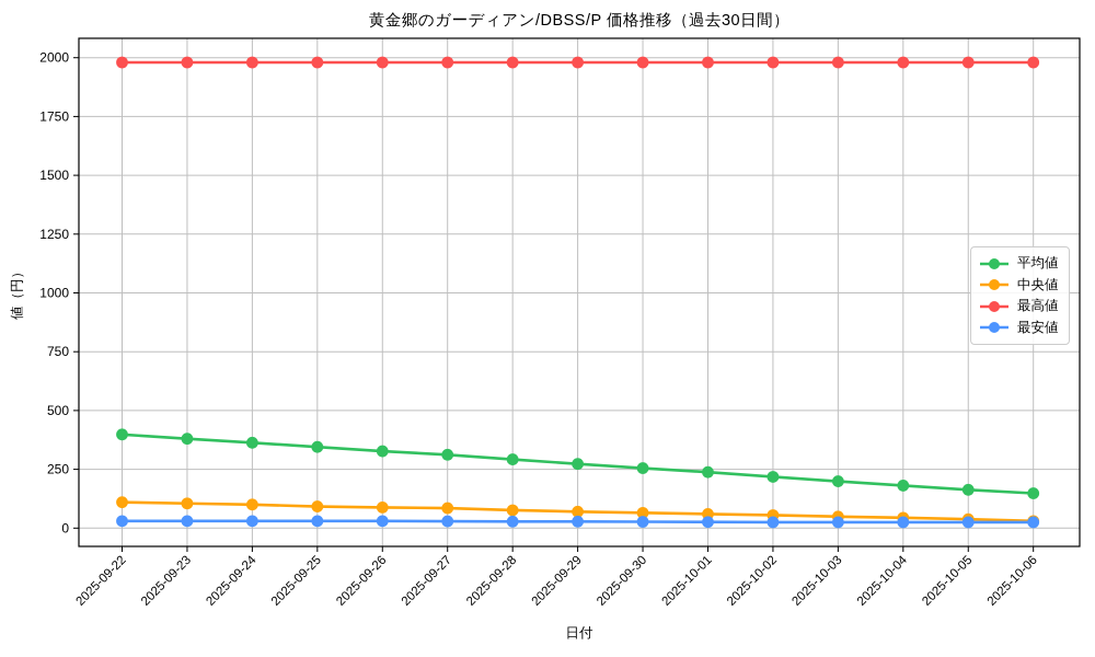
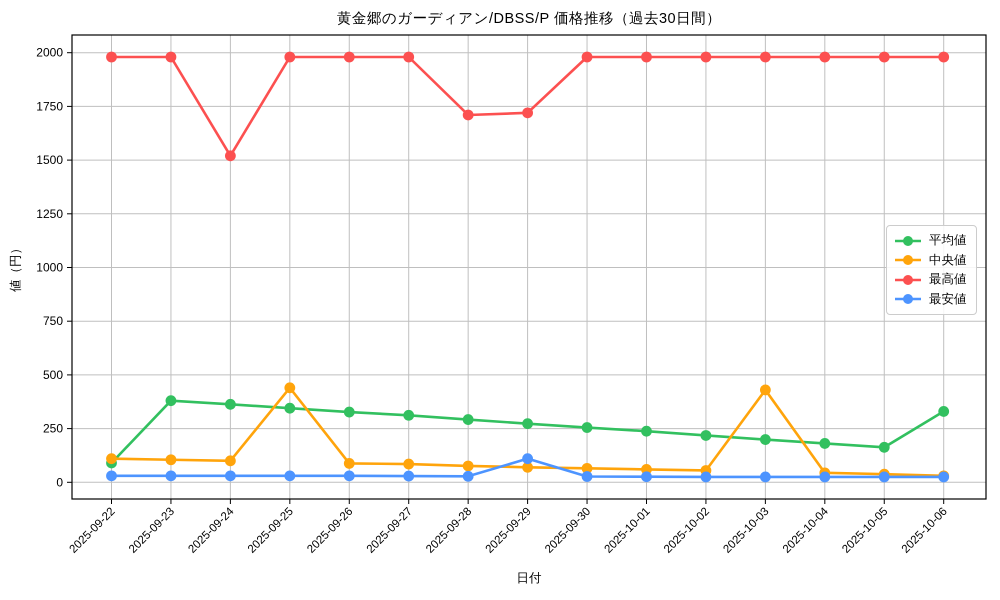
平均値/2025-09-22: 400 -> 90
最高値/2025-09-24: 1980 -> 1520
中央値/2025-09-25: 90 -> 440
最高値/2025-09-28: 1980 -> 1710
最高値/2025-09-29: 1980 -> 1720
最安値/2025-09-29: 30 -> 110
中央値/2025-10-03: 50 -> 430
平均値/2025-10-06: 150 -> 330
